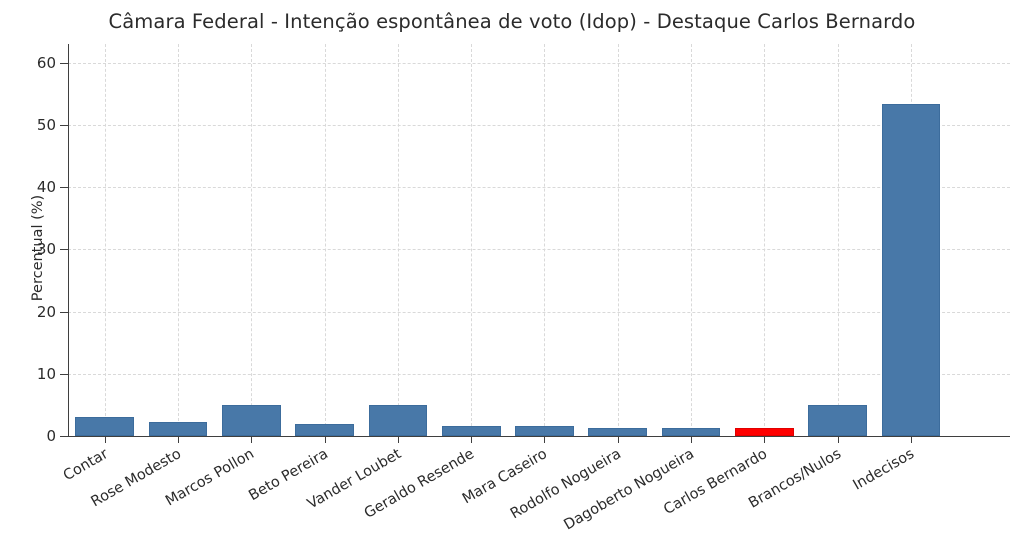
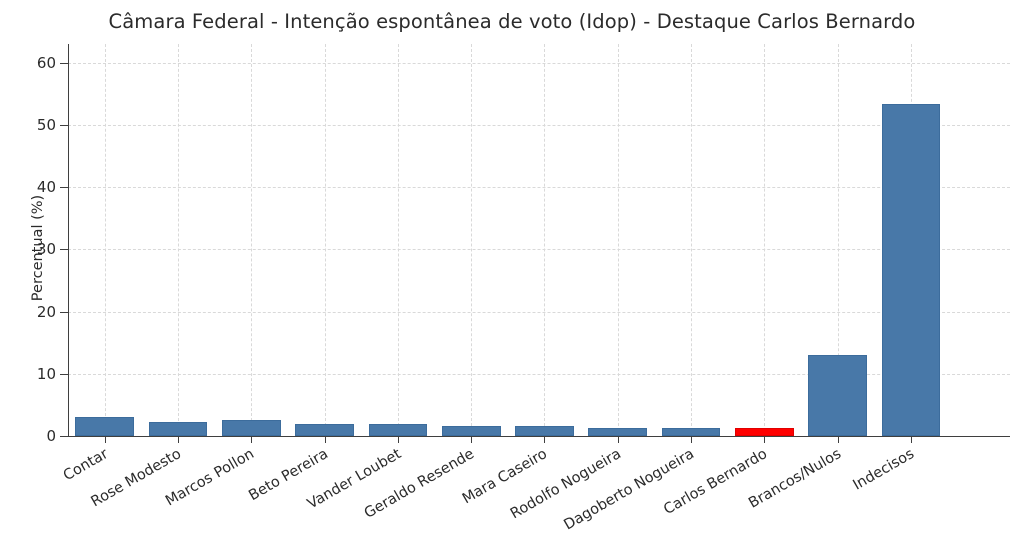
Marcos Pollon: 5 -> 2
Vander Loubet: 5 -> 2
Brancos/Nulos: 5 -> 13
